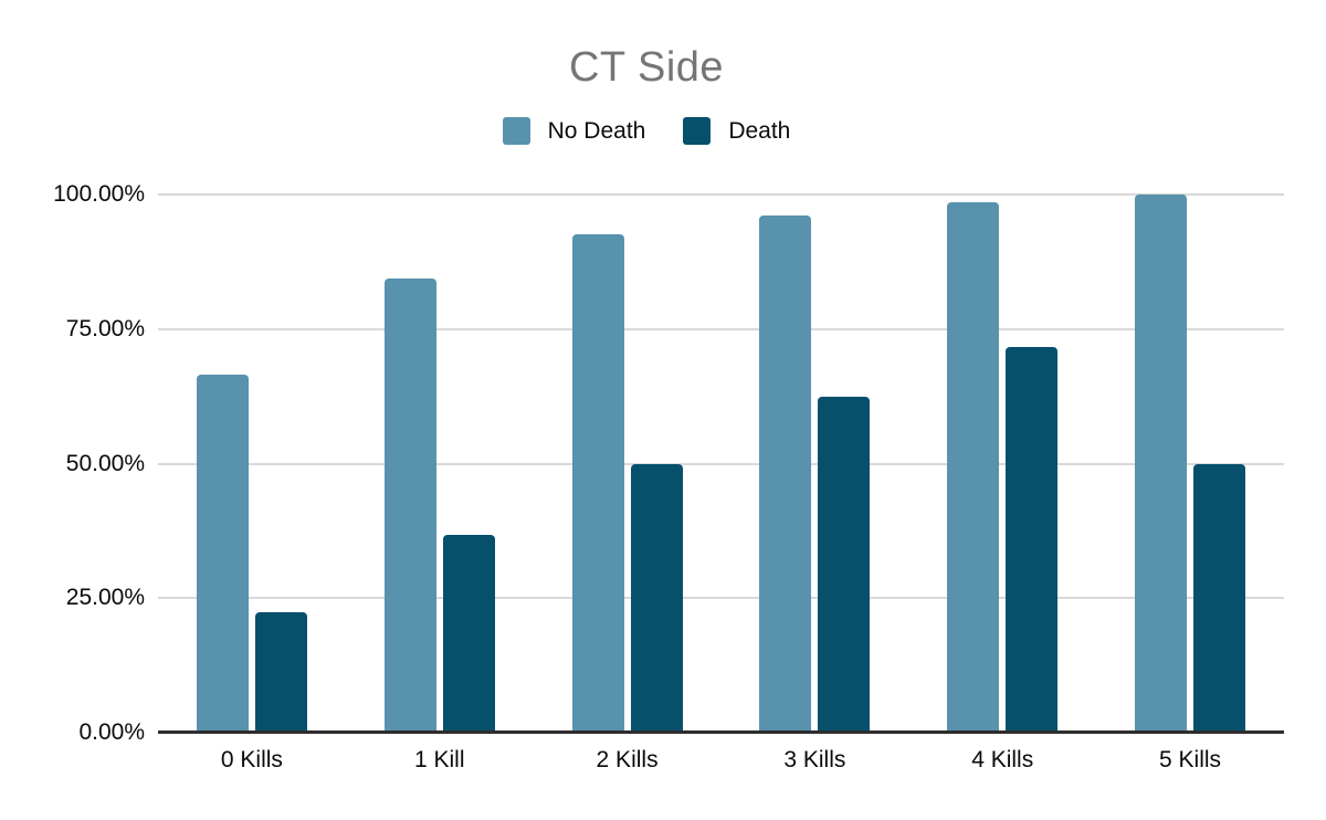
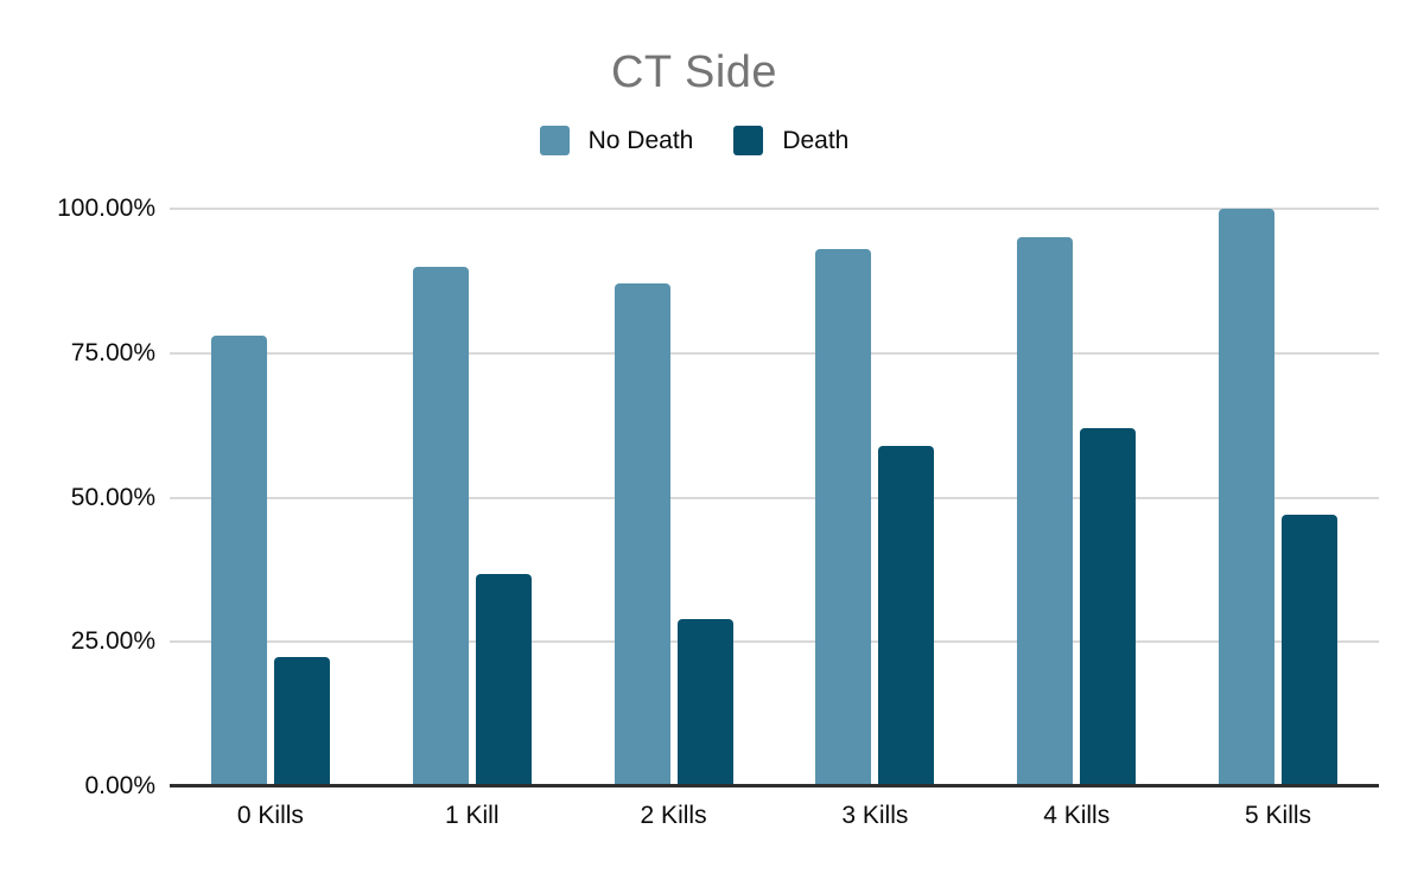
No Death/0 Kills: 66% -> 78%
No Death/1 Kill: 84% -> 90%
No Death/2 Kills: 93% -> 87%
Death/2 Kills: 50% -> 29%
No Death/3 Kills: 96% -> 93%
Death/3 Kills: 62% -> 59%
No Death/4 Kills: 98% -> 95%
Death/4 Kills: 72% -> 62%
Death/5 Kills: 50% -> 47%
